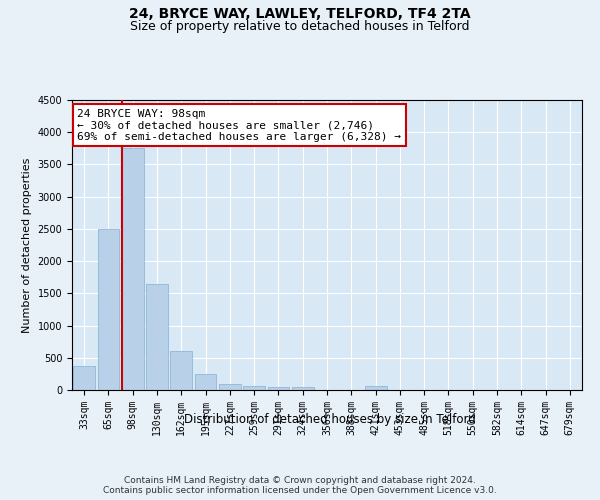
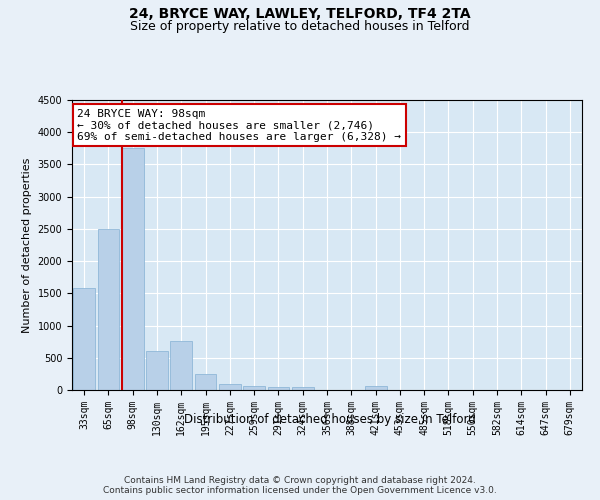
33sqm: 380 -> 1580
130sqm: 1640 -> 600
162sqm: 600 -> 760
